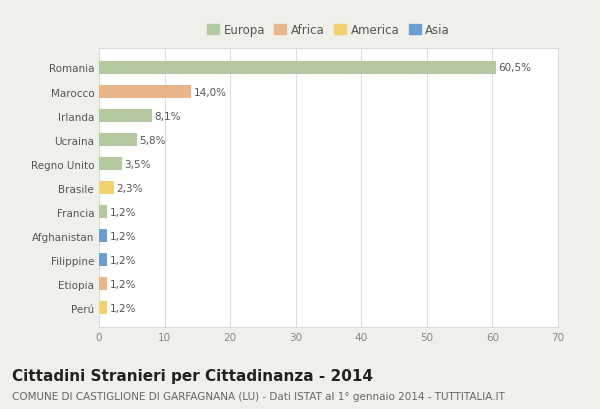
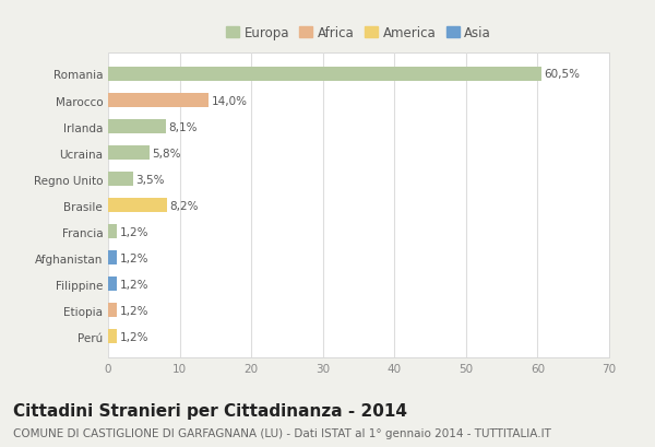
Brasile: 2,3% -> 8,2%
